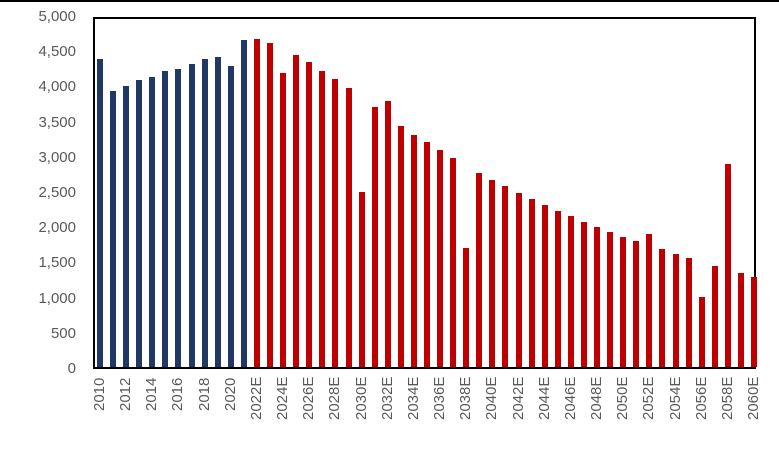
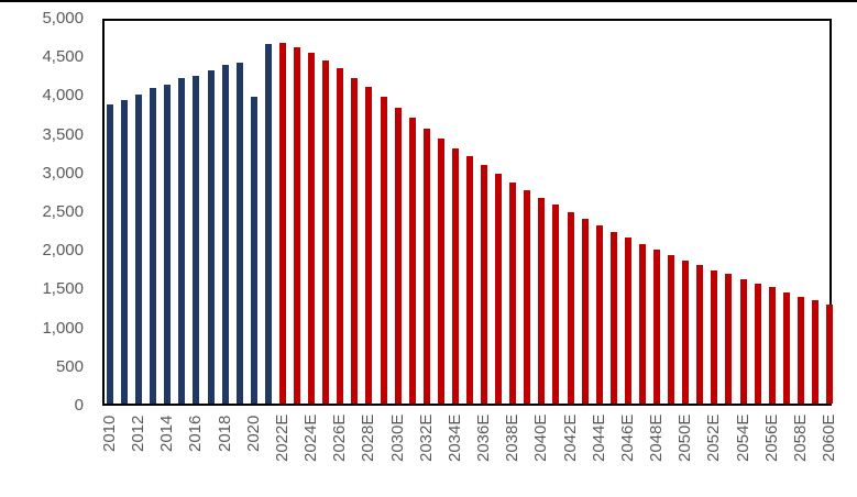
2010: 4400 -> 3900
2020: 4300 -> 4000
2024E: 4200 -> 4600
2030E: 2500 -> 3800
2032E: 3800 -> 3600
2038E: 1700 -> 2900
2052E: 1900 -> 1700
2056E: 1000 -> 1500
2058E: 2900 -> 1400
